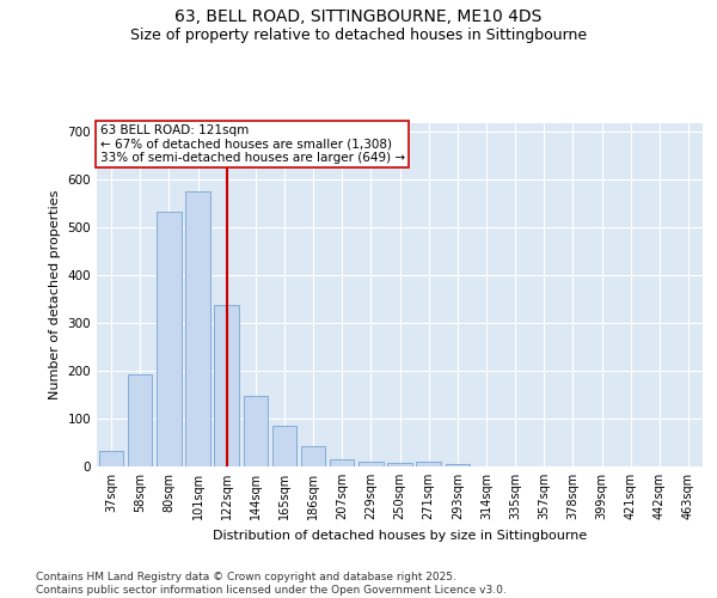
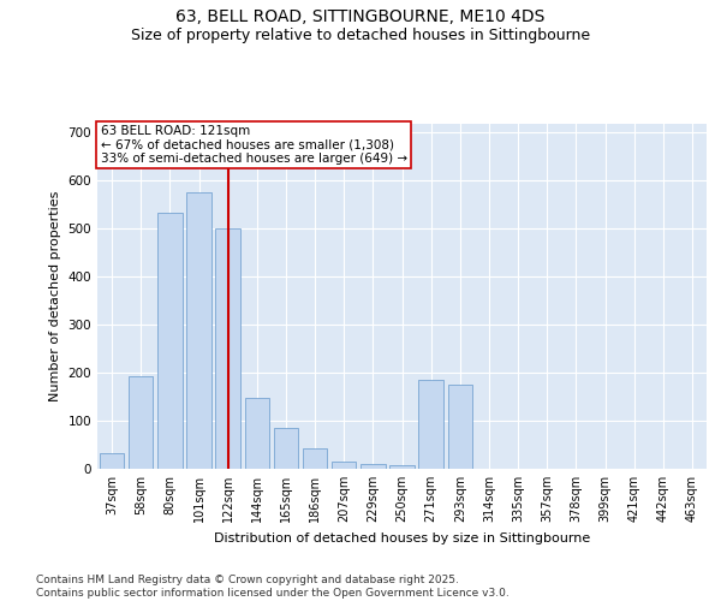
122sqm: 337 -> 500
271sqm: 10 -> 185
293sqm: 5 -> 175
